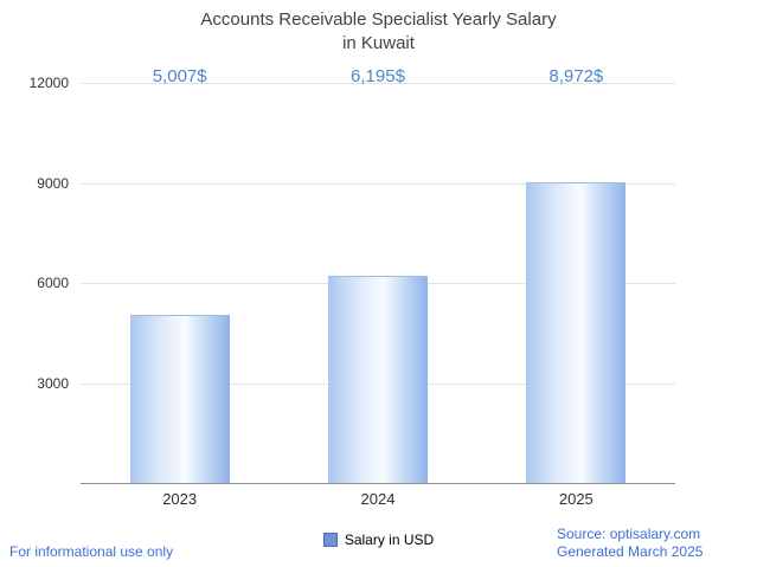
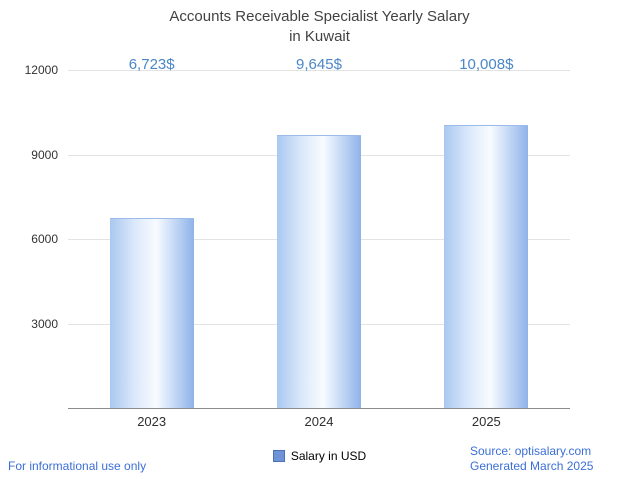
2023: 5,007 -> 6,723
2024: 6,195 -> 9,645
2025: 8,972 -> 10,008
